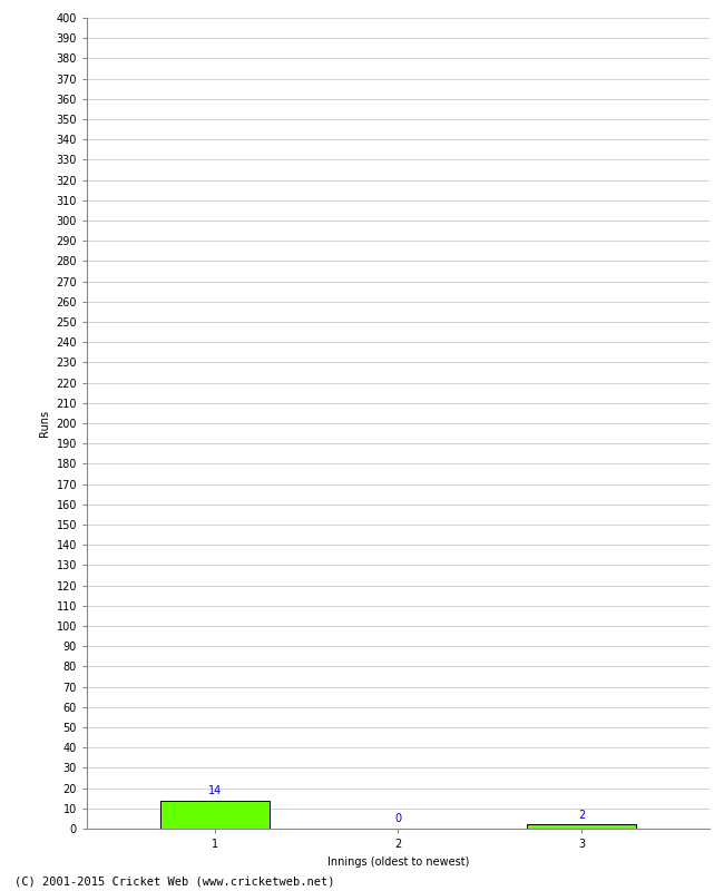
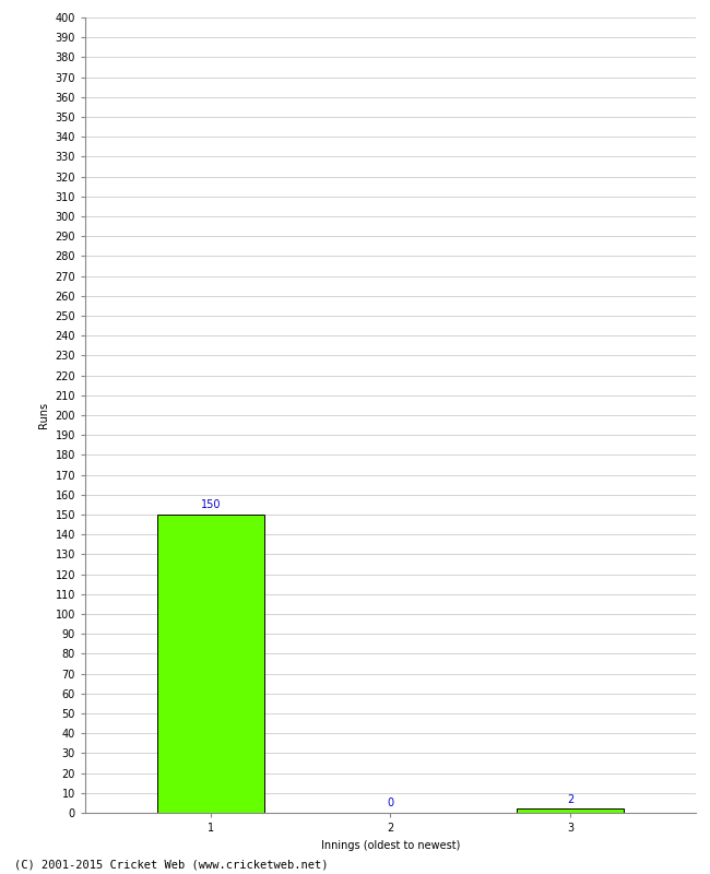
1: 14 -> 150
